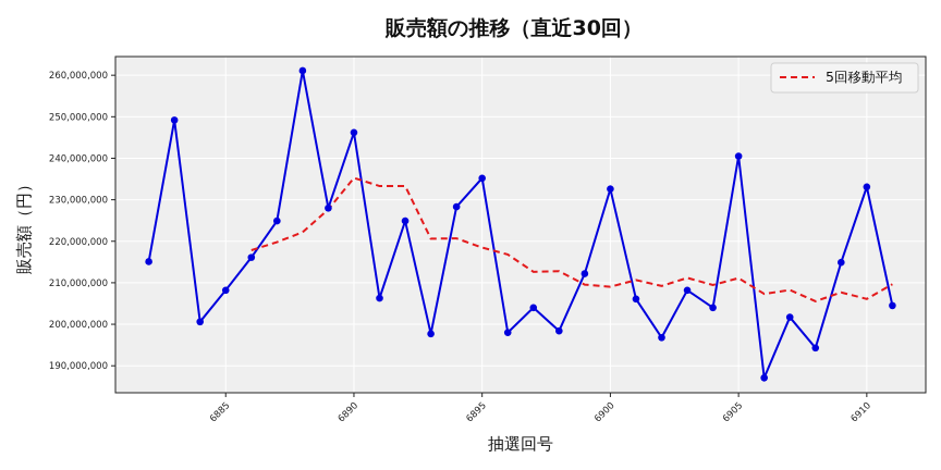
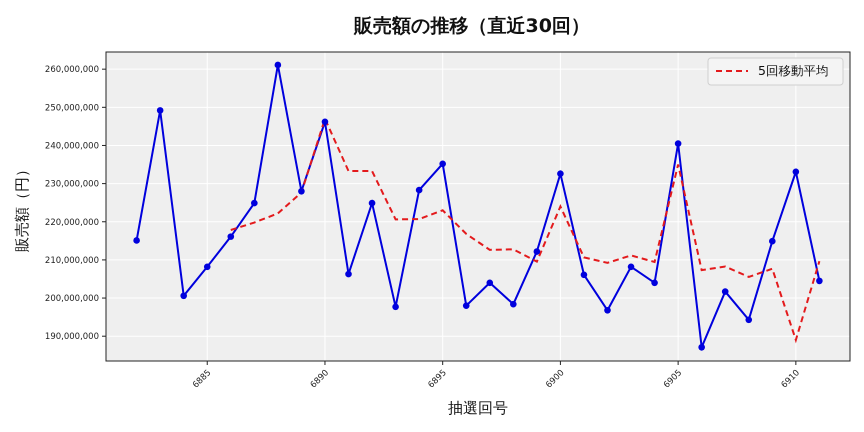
5回移動平均/6890: 235000000 -> 247000000
5回移動平均/6895: 218000000 -> 223000000
5回移動平均/6900: 209000000 -> 224000000
5回移動平均/6905: 211000000 -> 235000000
5回移動平均/6910: 206000000 -> 189000000
